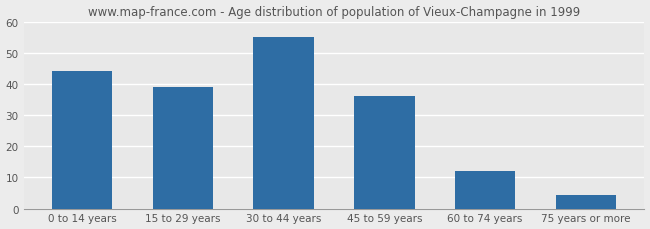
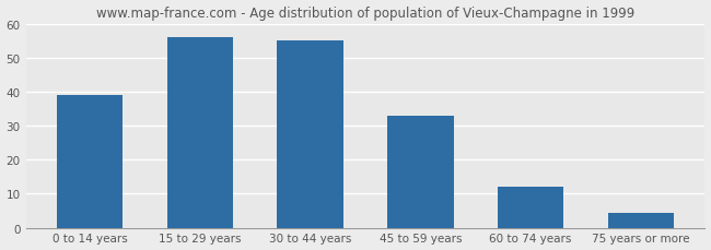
0 to 14 years: 44.0 -> 39.0
15 to 29 years: 39.0 -> 56.0
45 to 59 years: 36.0 -> 33.0
